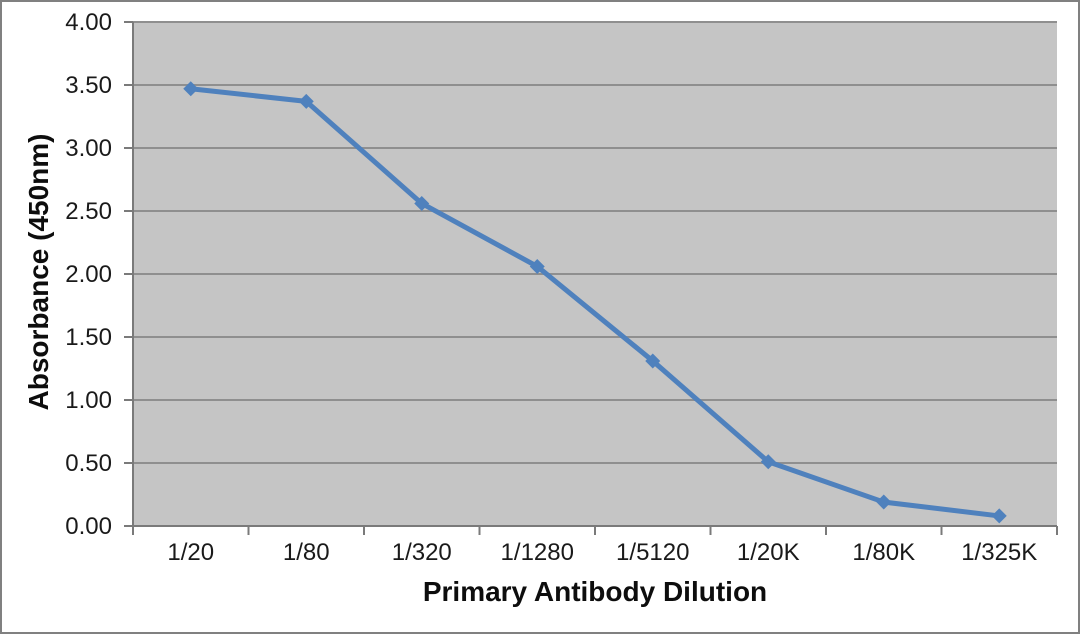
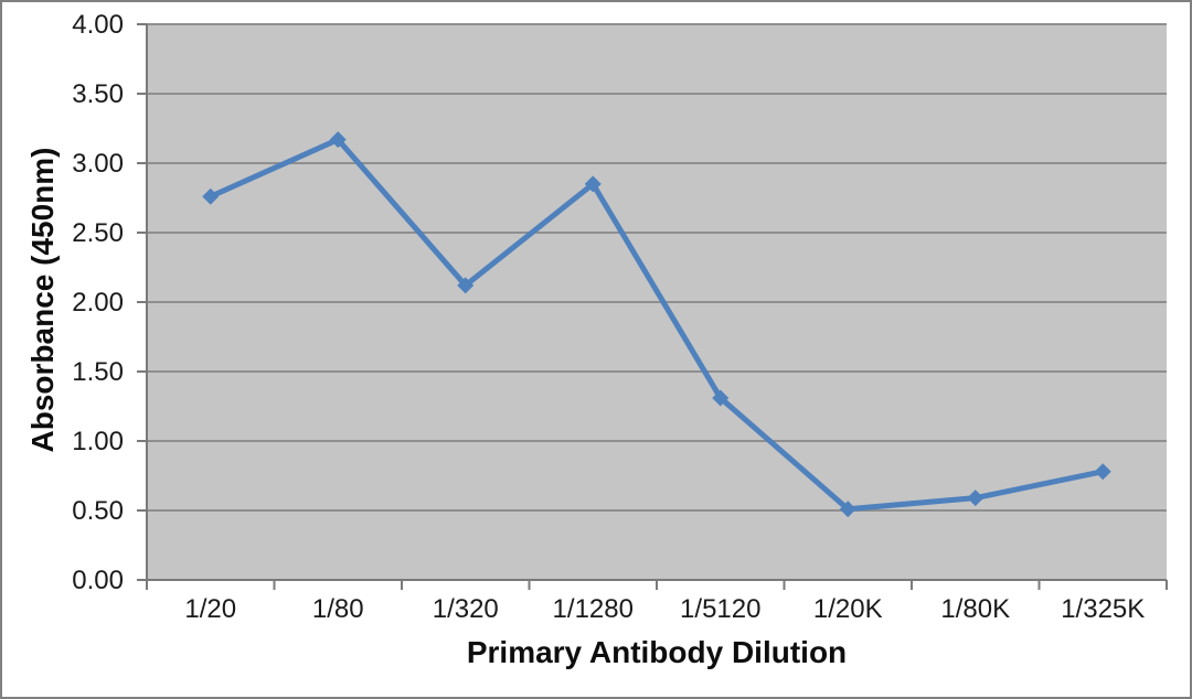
1/20: 3.47 -> 2.76
1/80: 3.37 -> 3.17
1/320: 2.56 -> 2.12
1/1280: 2.06 -> 2.85
1/80K: 0.19 -> 0.59
1/325K: 0.08 -> 0.78
